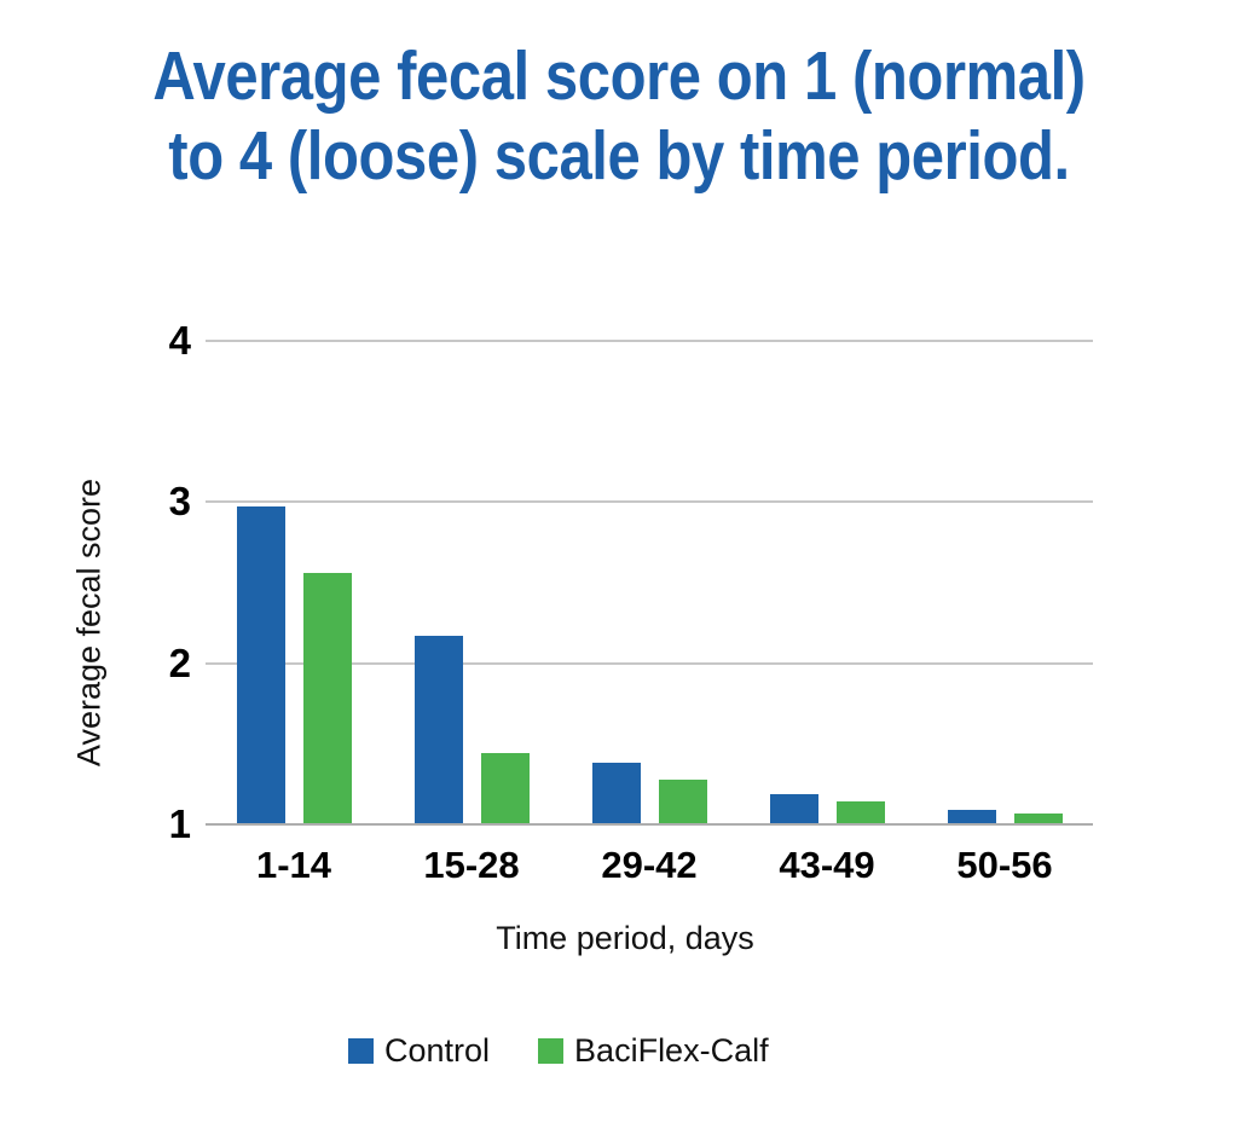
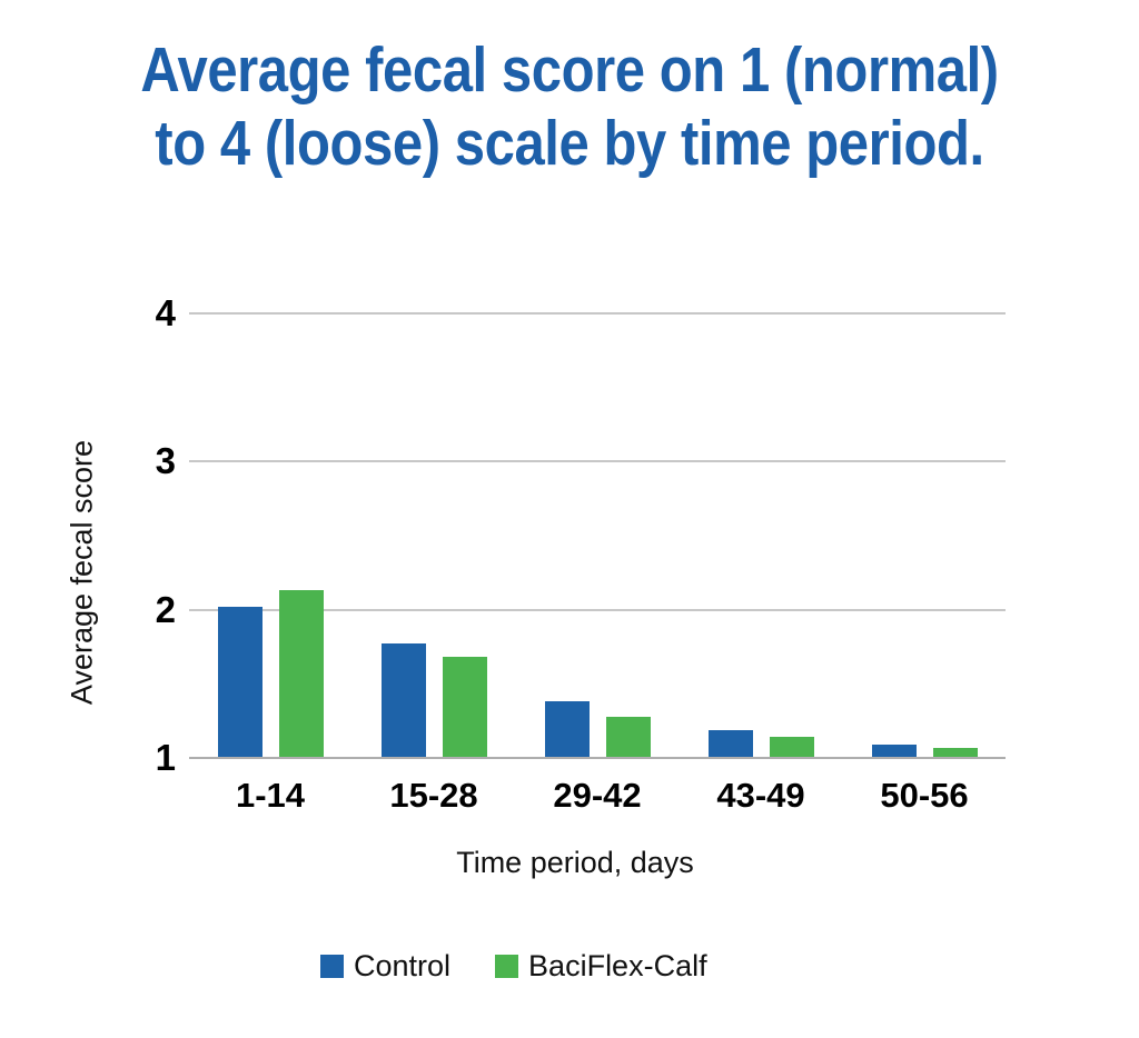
Control/1-14: 2.97 -> 2.02
BaciFlex-Calf/1-14: 2.56 -> 2.13
Control/15-28: 2.17 -> 1.77
BaciFlex-Calf/15-28: 1.44 -> 1.68
